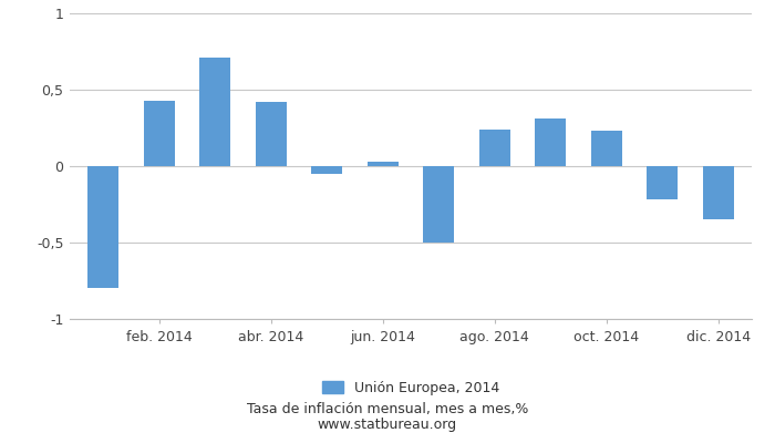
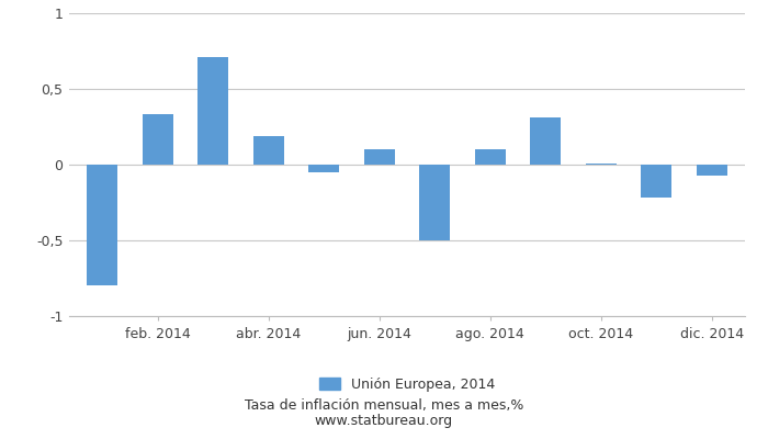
feb. 2014: 0,43 -> 0,33
abr. 2014: 0,42 -> 0,19
jun. 2014: 0,03 -> 0,10
ago. 2014: 0,24 -> 0,10
oct. 2014: 0,23 -> 0,01
dic. 2014: -0,35 -> -0,07
